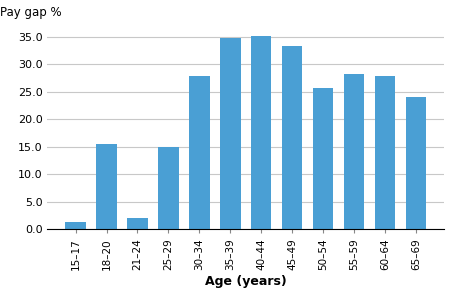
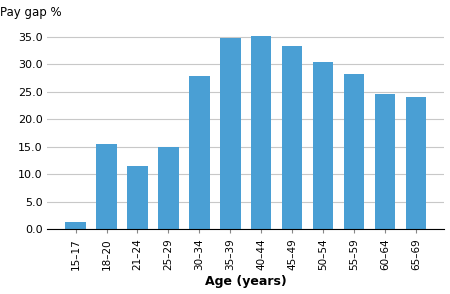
21–24: 2.0 -> 11.5
50–54: 25.6 -> 30.5
60–64: 27.8 -> 24.6
